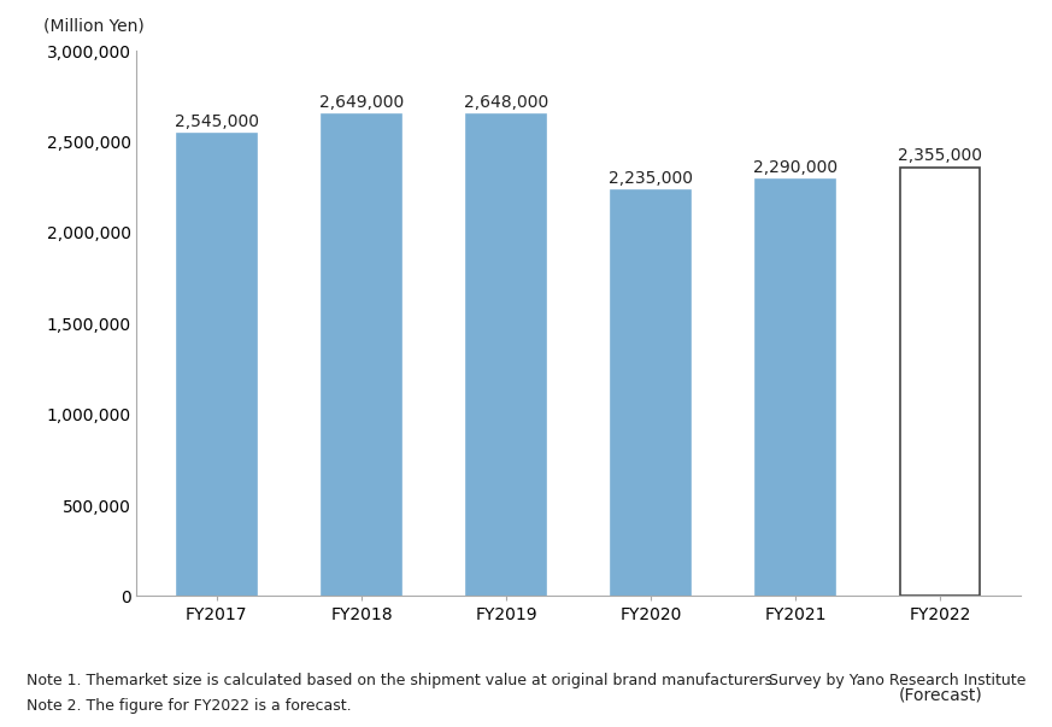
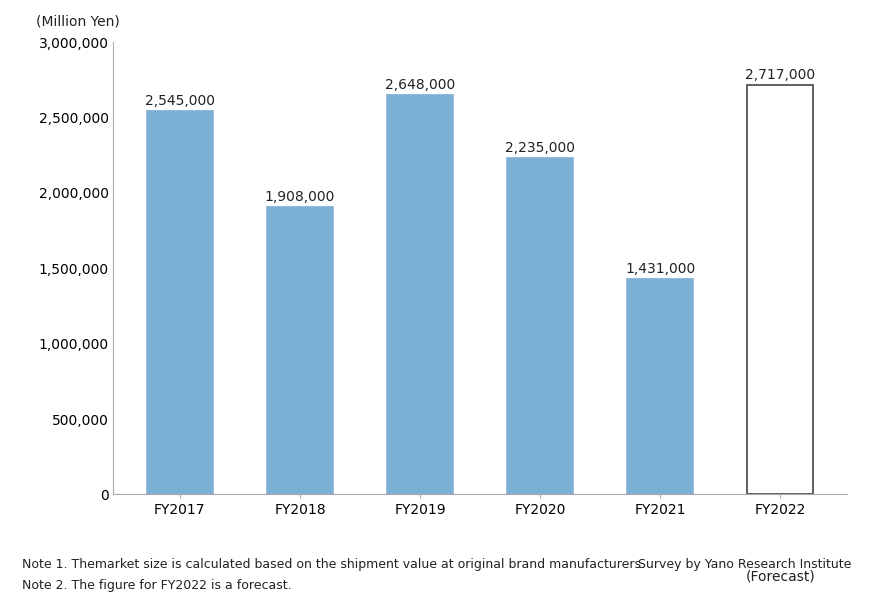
FY2018: 2,649,000 -> 1,908,000
FY2021: 2,290,000 -> 1,431,000
FY2022: 2,355,000 -> 2,717,000
